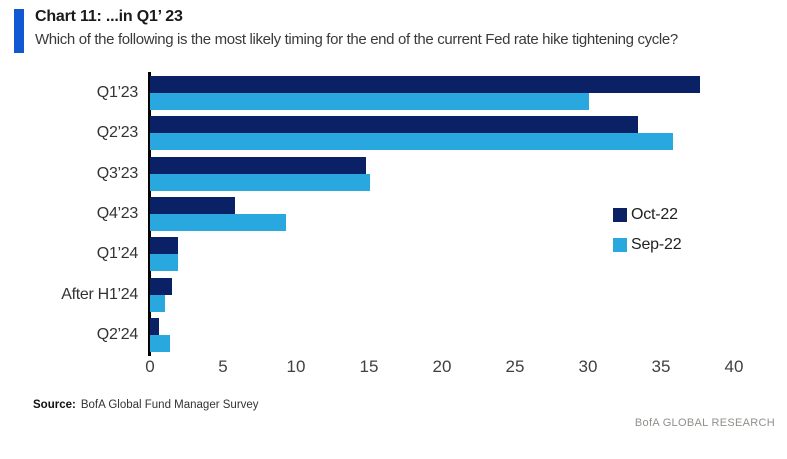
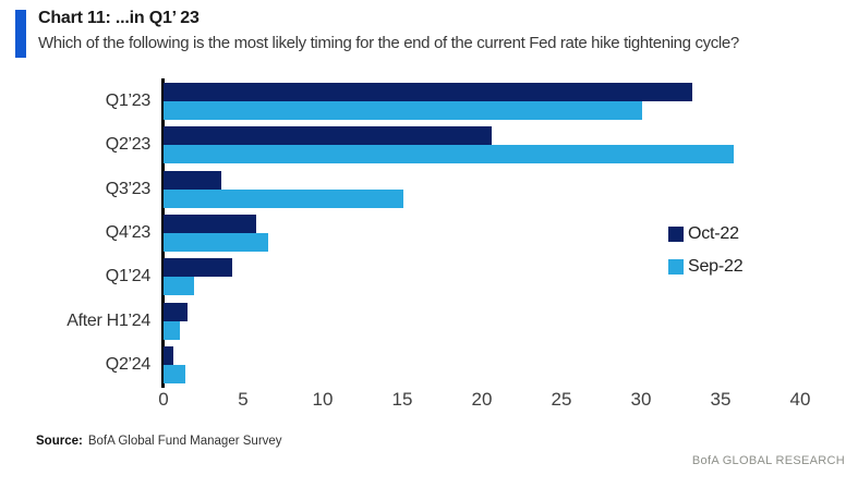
Oct-22/Q1’23: 37.7 -> 33.2
Oct-22/Q2’23: 33.4 -> 20.6
Oct-22/Q3’23: 14.8 -> 3.6
Sep-22/Q4’23: 9.3 -> 6.6
Oct-22/Q1’24: 1.9 -> 4.3
